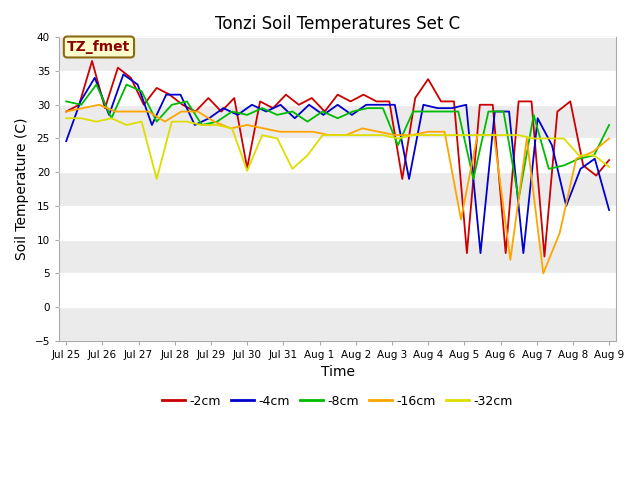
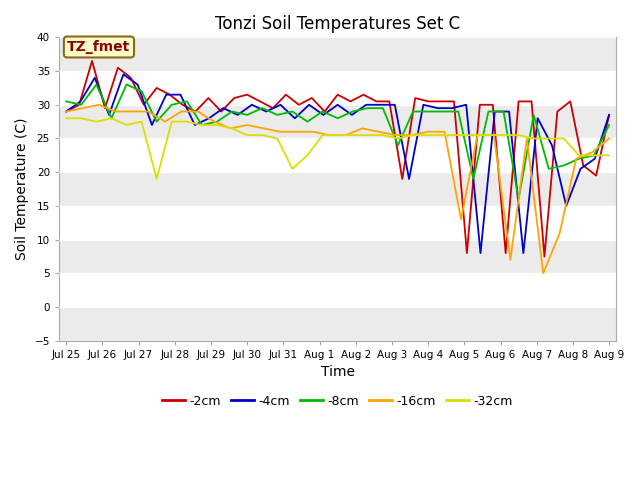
-4cm/Jul 25: 24.6 -> 29.0
-2cm/Jul 30: 20.6 -> 31.5
-32cm/Jul 30: 20.2 -> 25.5
-2cm/Aug 4: 33.8 -> 30.5
-2cm/Aug 9: 21.8 -> 28.5
-4cm/Aug 9: 14.4 -> 28.5
-32cm/Aug 9: 20.8 -> 22.5
